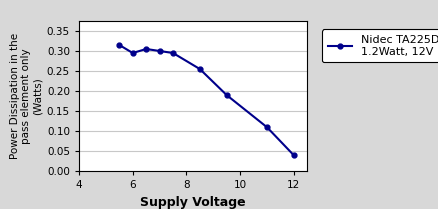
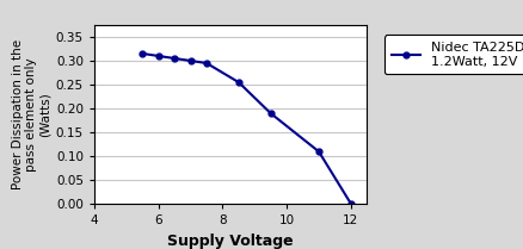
6: 0.295 -> 0.310
12: 0.040 -> 0.001
